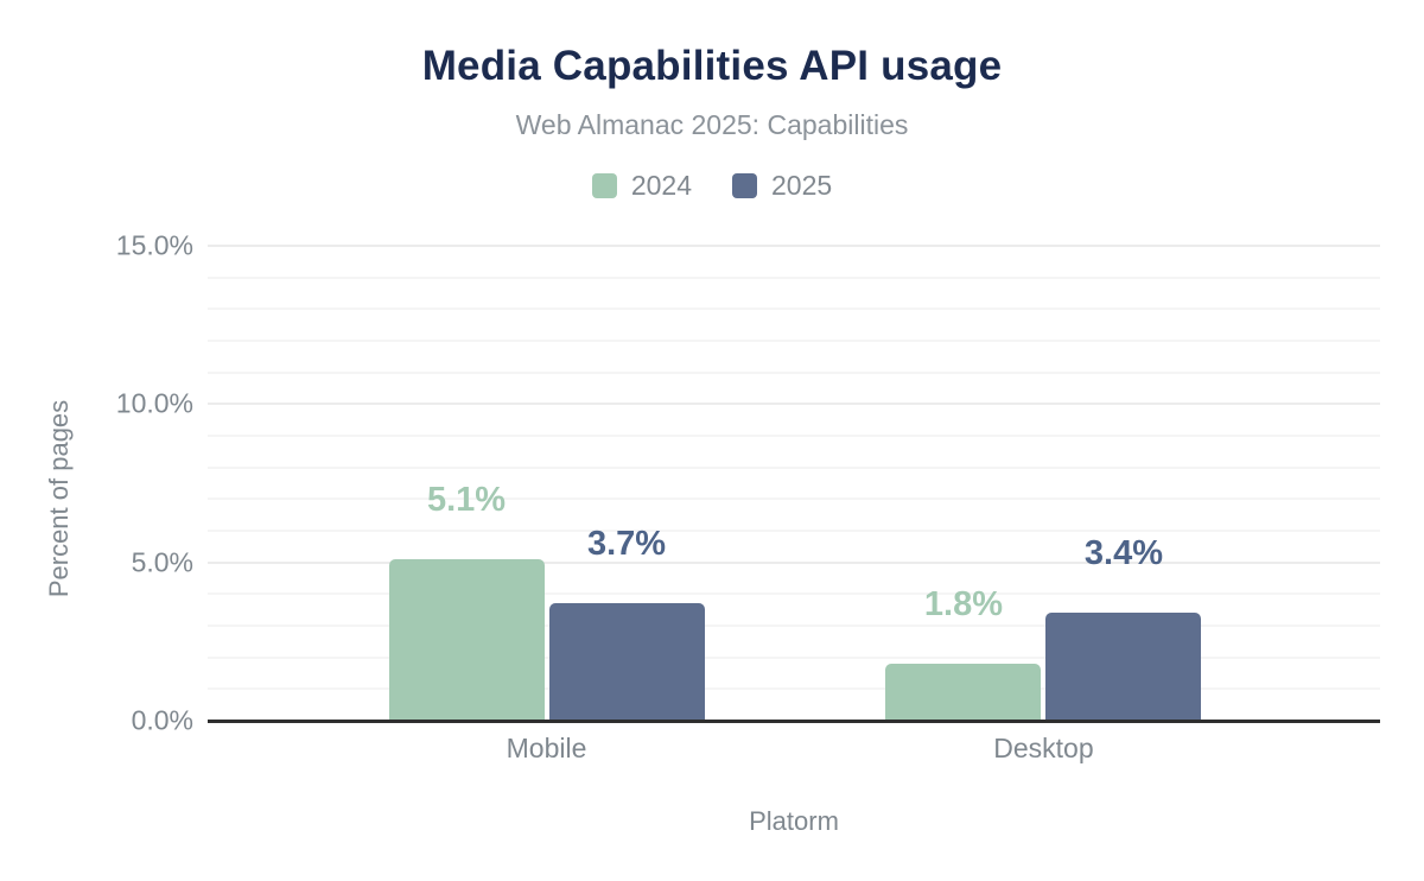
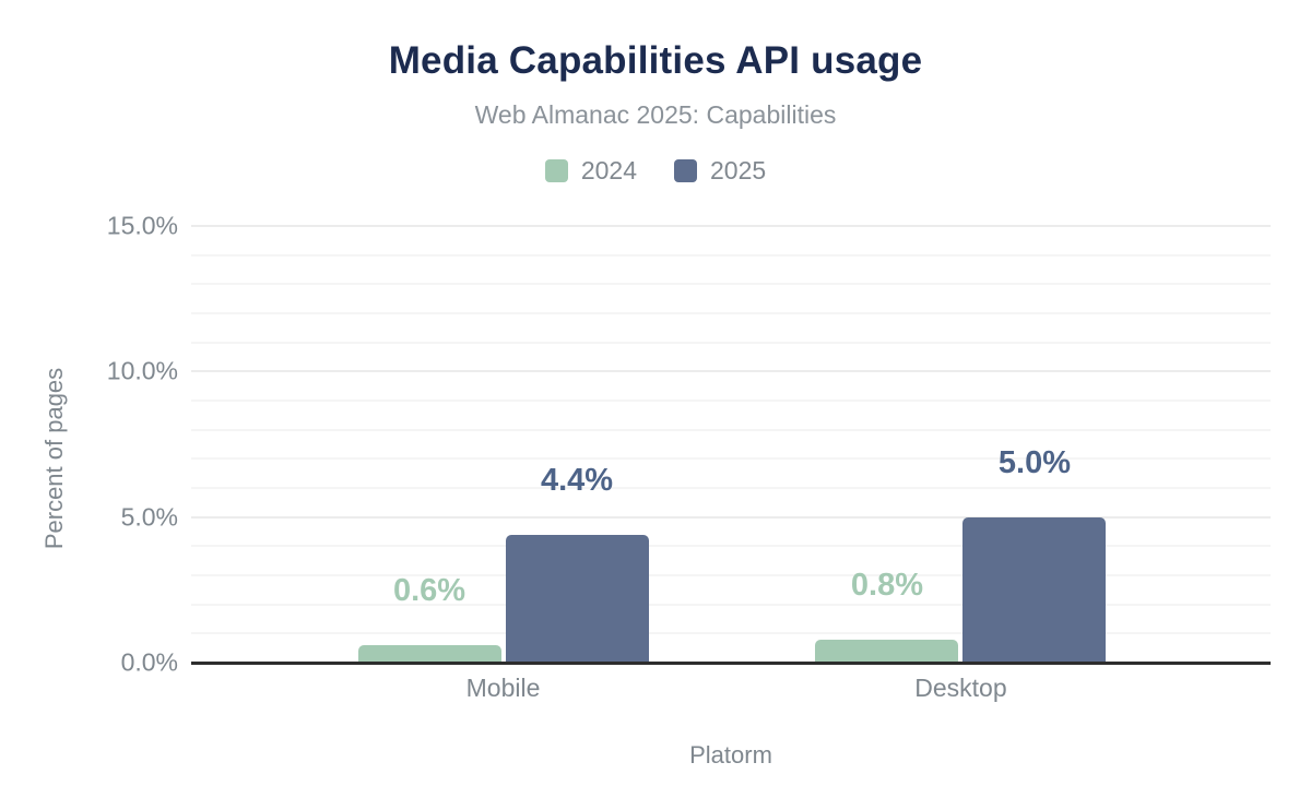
2024/Mobile: 5.1% -> 0.6%
2025/Mobile: 3.7% -> 4.4%
2024/Desktop: 1.8% -> 0.8%
2025/Desktop: 3.4% -> 5.0%
